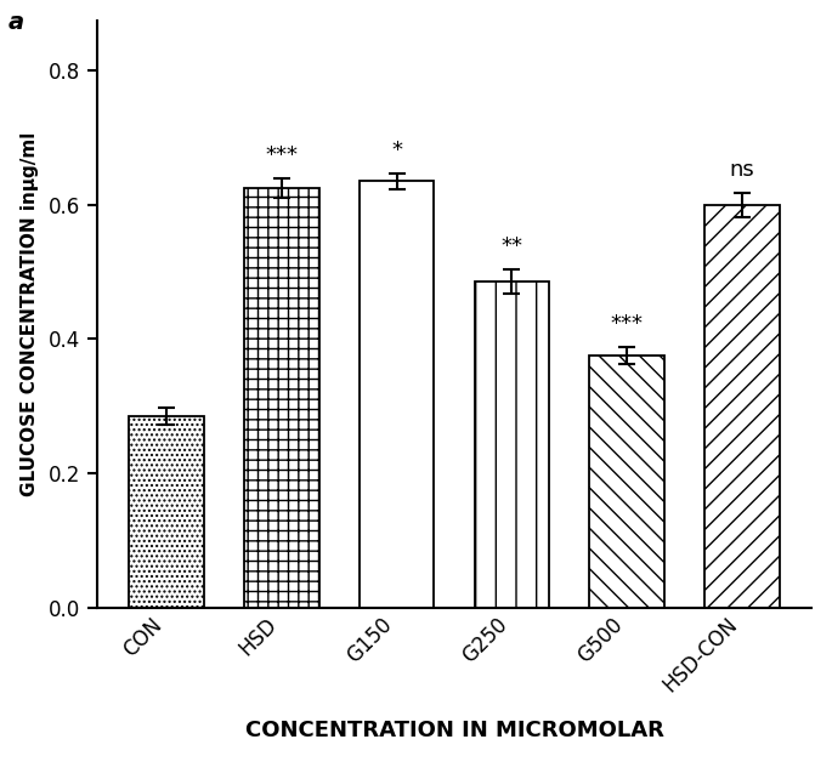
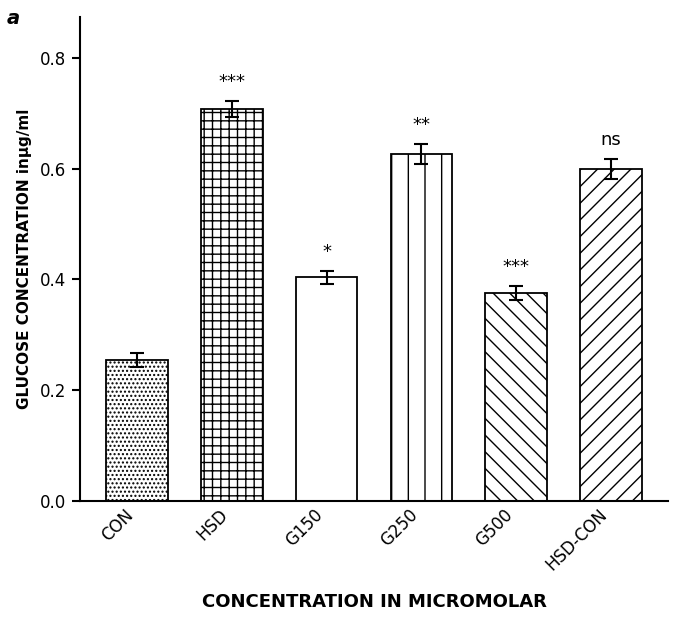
CON: 0.285 -> 0.254
HSD: 0.625 -> 0.708
G150: 0.635 -> 0.404
G250: 0.485 -> 0.626
